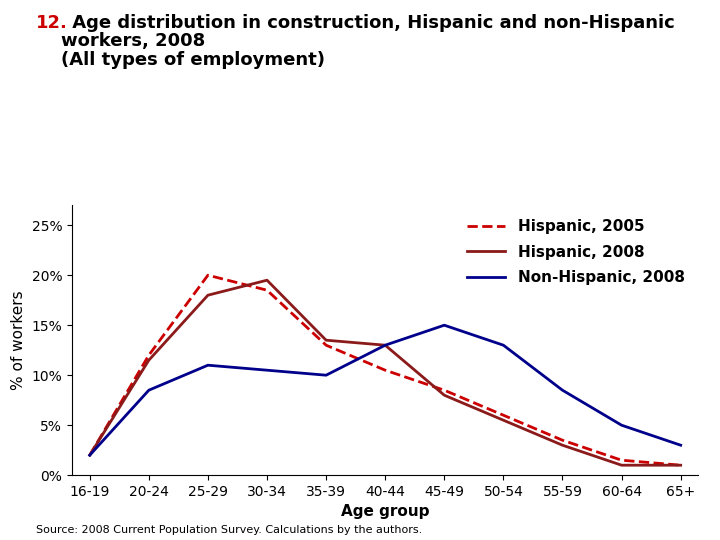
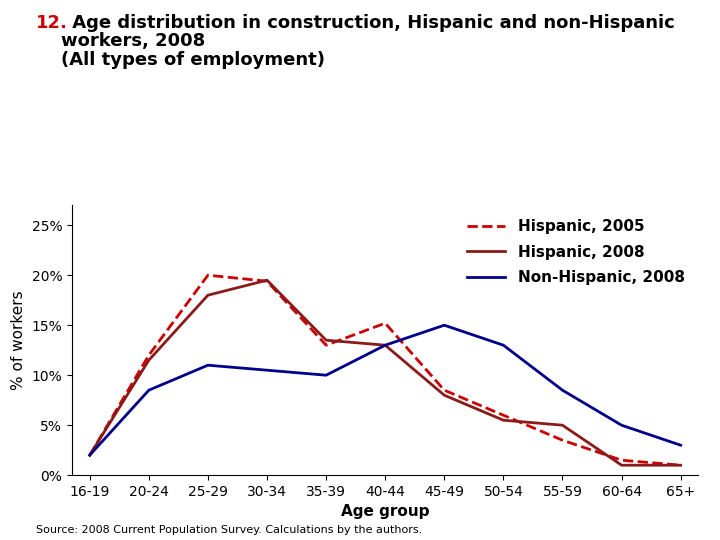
Hispanic, 2005/30-34: 18.5% -> 19.4%
Hispanic, 2005/40-44: 10.5% -> 15.2%
Hispanic, 2008/55-59: 3.0% -> 5.0%
